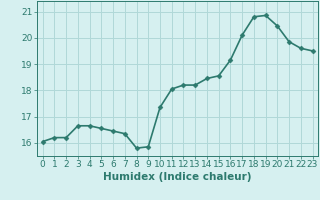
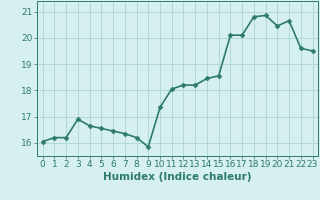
3: 16.65 -> 16.90
8: 15.80 -> 16.20
16: 19.15 -> 20.10
21: 19.85 -> 20.65
